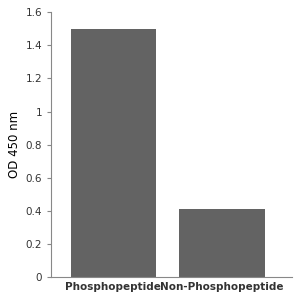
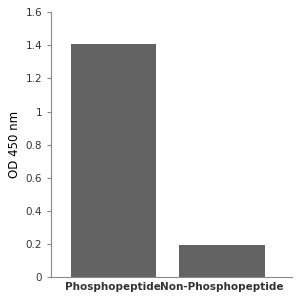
Phosphopeptide: 1.50 -> 1.41
Non-Phosphopeptide: 0.41 -> 0.19
